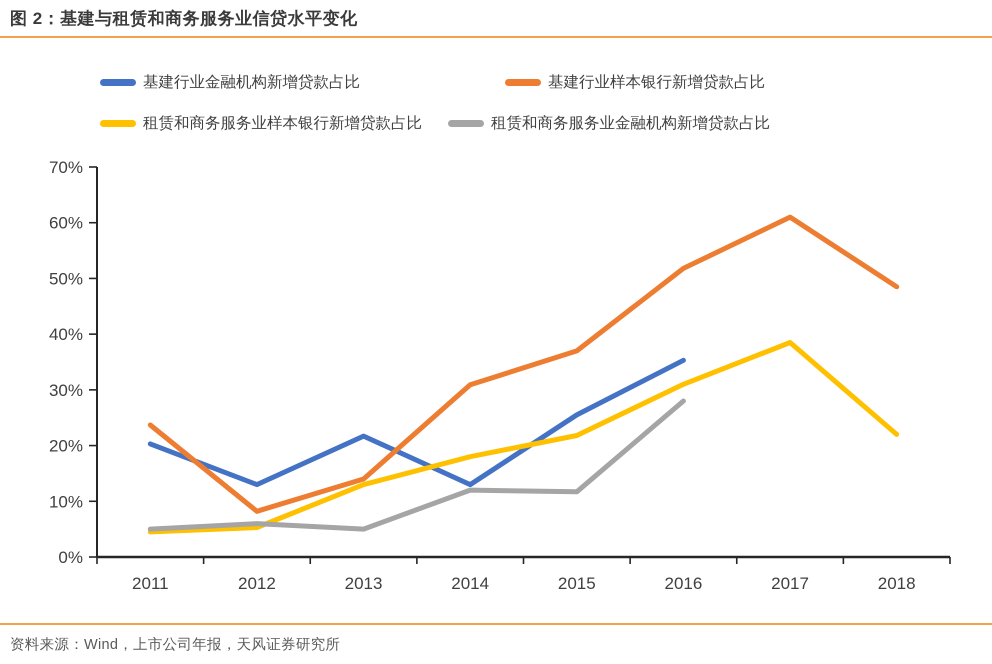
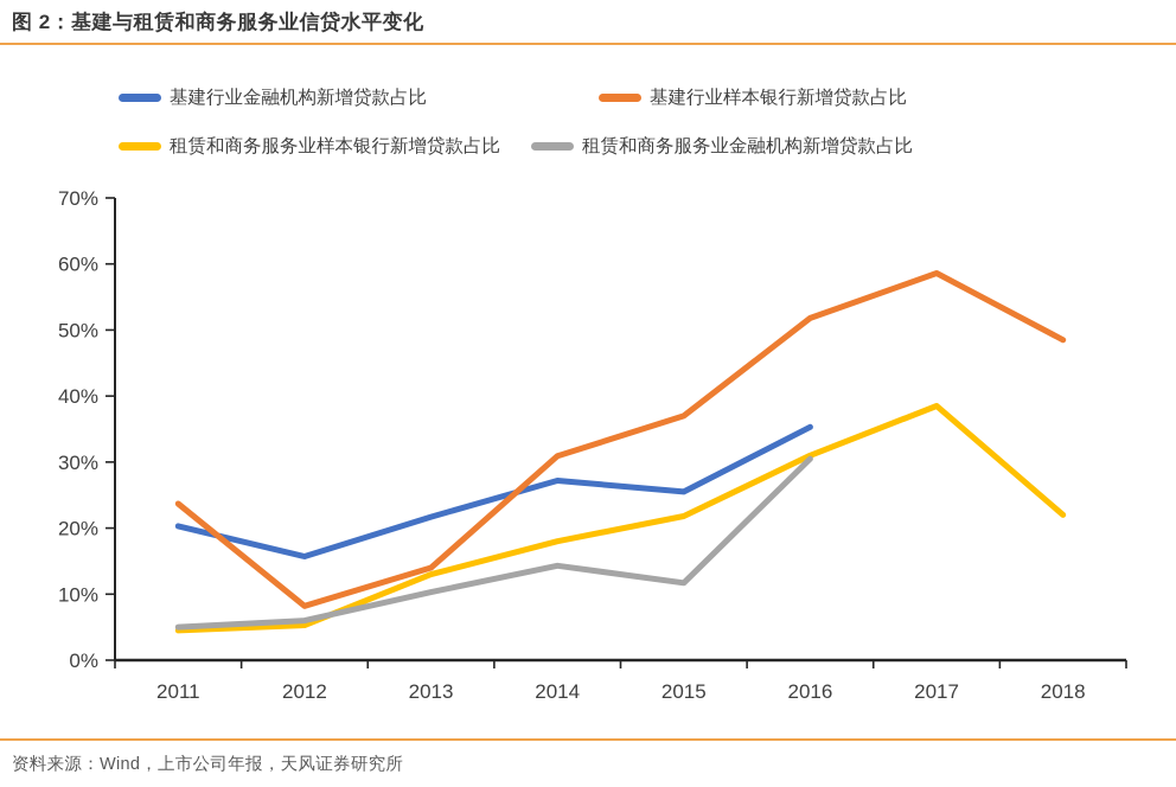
基建行业金融机构新增贷款占比/2012: 13% -> 16%
租赁和商务服务业金融机构新增贷款占比/2013: 5% -> 10%
基建行业金融机构新增贷款占比/2014: 13% -> 27%
租赁和商务服务业金融机构新增贷款占比/2014: 12% -> 14%
租赁和商务服务业金融机构新增贷款占比/2016: 28% -> 30%
基建行业样本银行新增贷款占比/2017: 61% -> 59%
